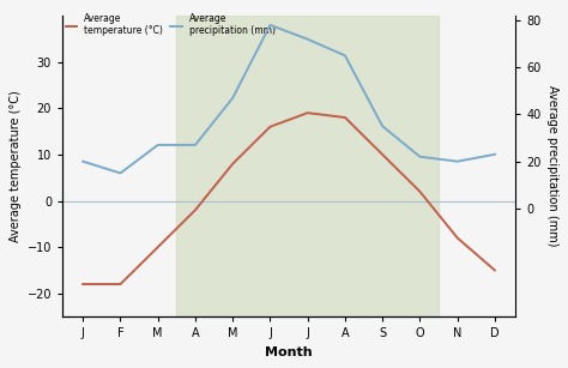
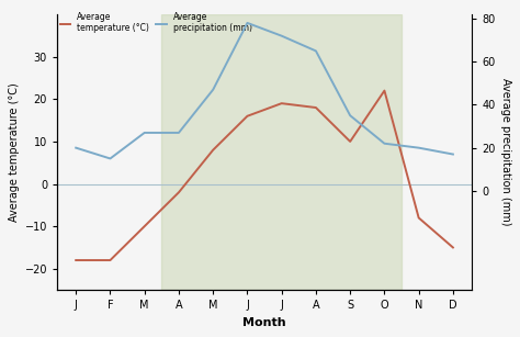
Average temperature (°C)/O: 2 -> 22
Average precipitation (mm)/D: 23 -> 17
